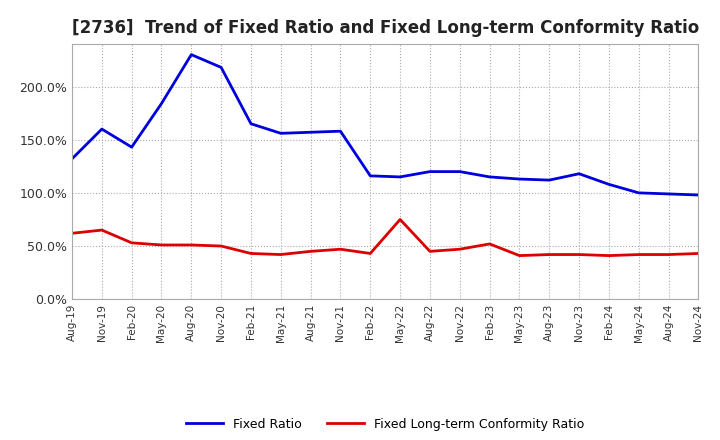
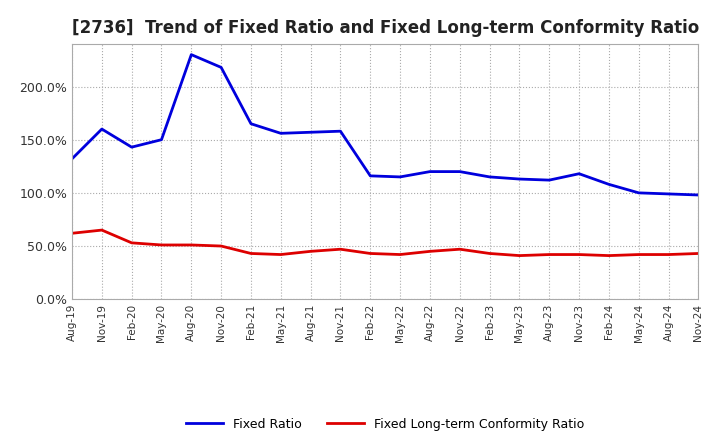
Fixed Ratio/May-20: 184% -> 150%
Fixed Long-term Conformity Ratio/May-22: 75% -> 42%
Fixed Long-term Conformity Ratio/Feb-23: 52% -> 43%
